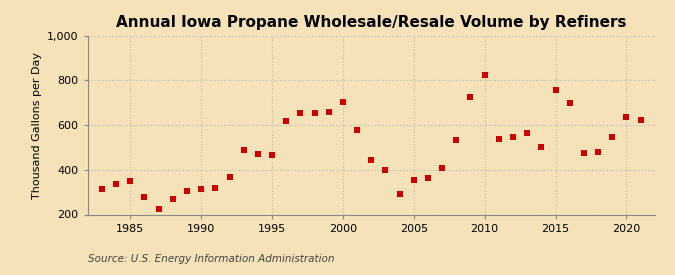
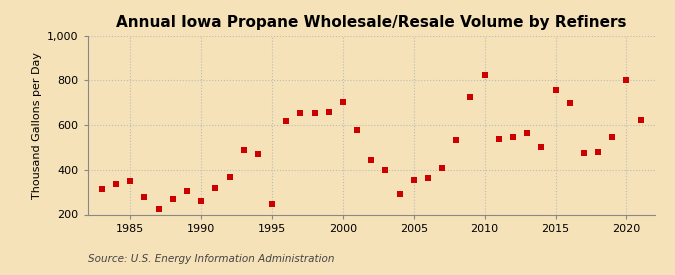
1990: 315 -> 260
1995: 465 -> 245
2020: 635 -> 800
